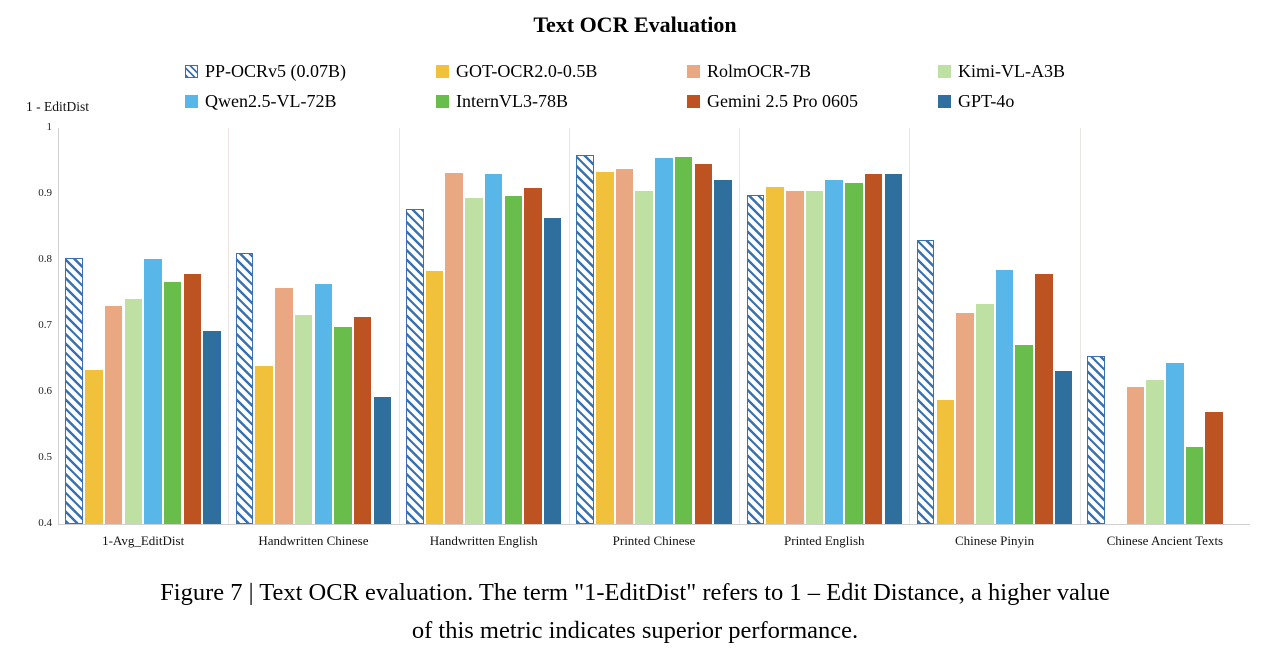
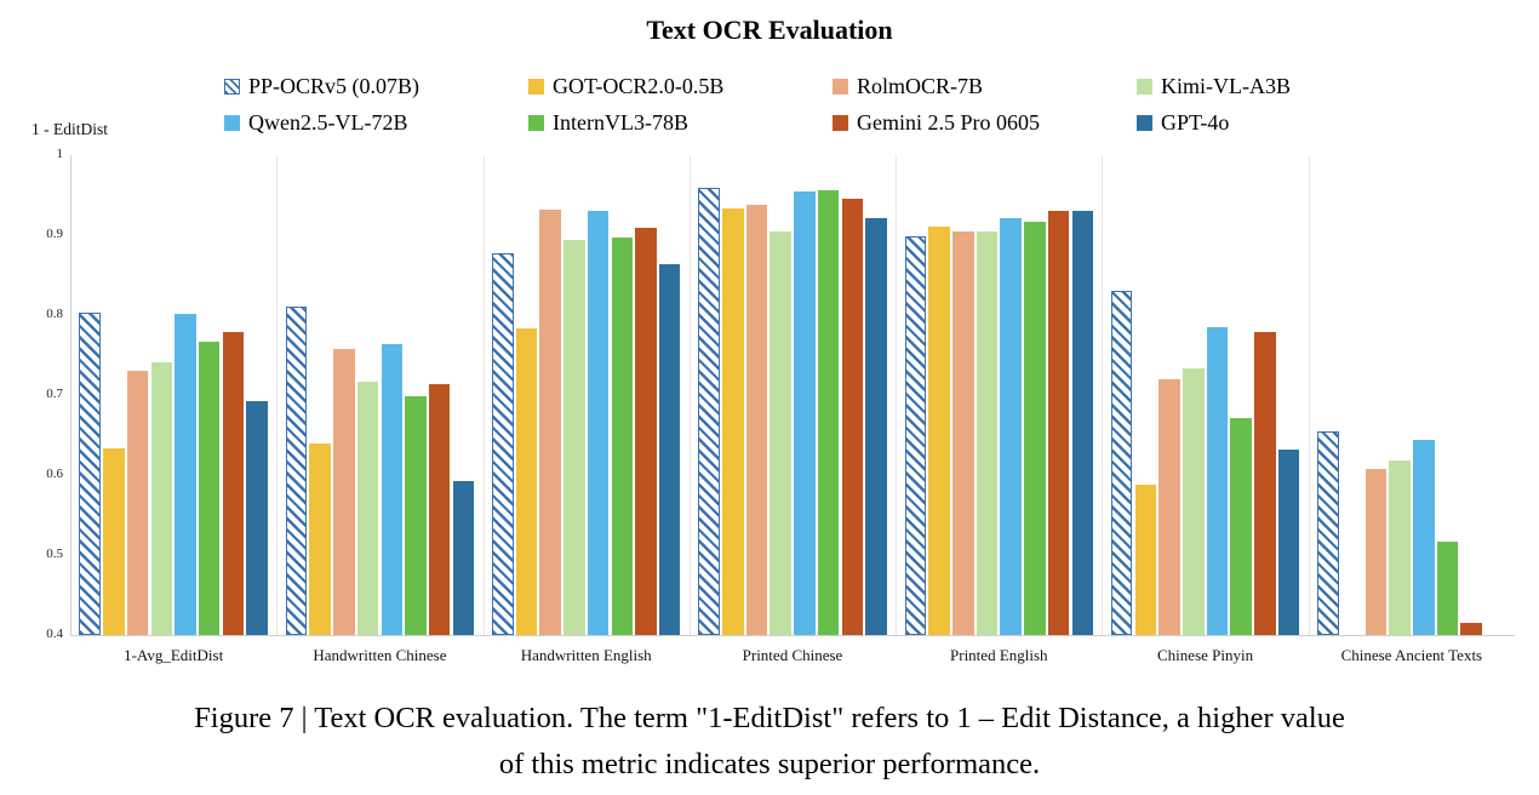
Gemini 2.5 Pro 0605/Chinese Ancient Texts: 0.57 -> 0.41
